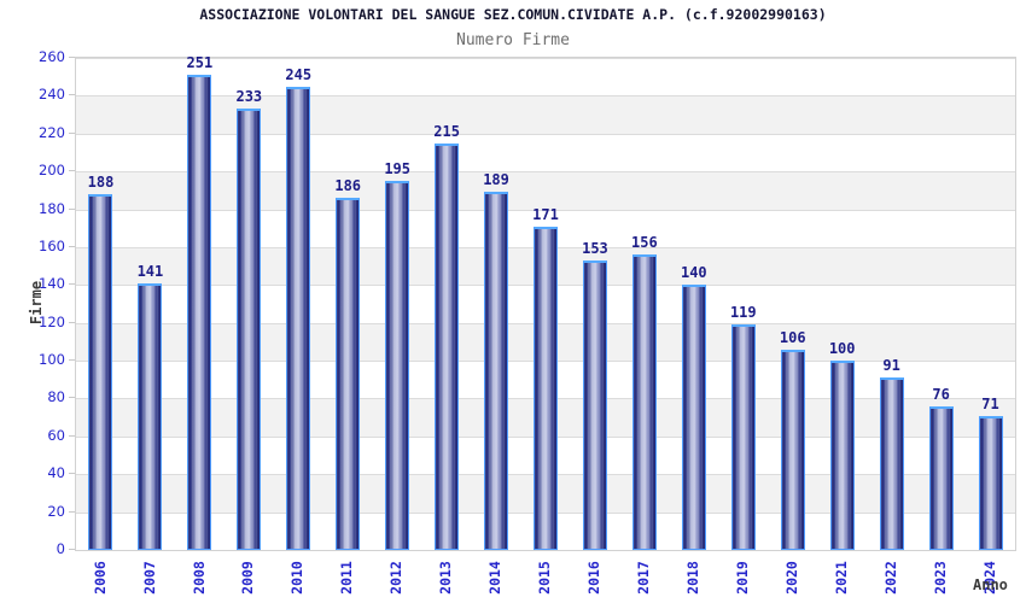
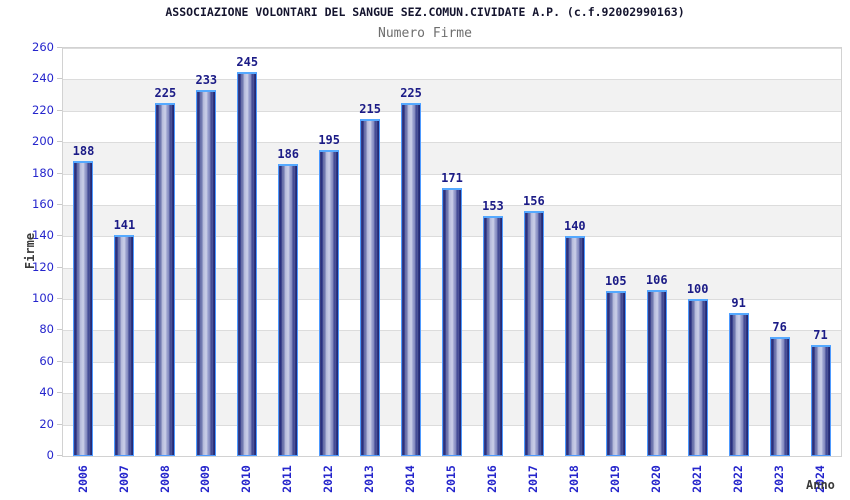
2008: 251 -> 225
2014: 189 -> 225
2019: 119 -> 105
